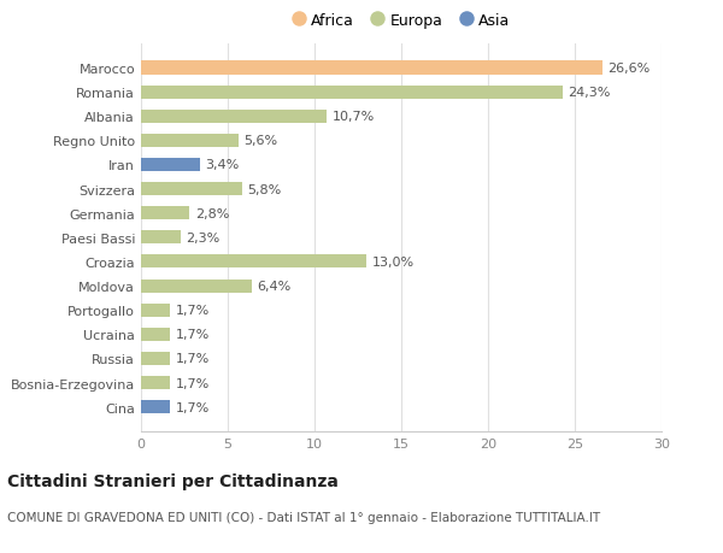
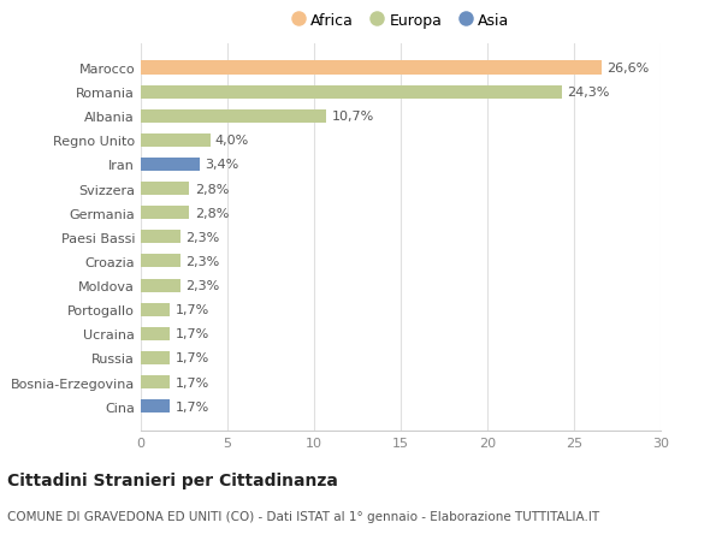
Regno Unito: 5,6% -> 4,0%
Svizzera: 5,8% -> 2,8%
Croazia: 13,0% -> 2,3%
Moldova: 6,4% -> 2,3%
